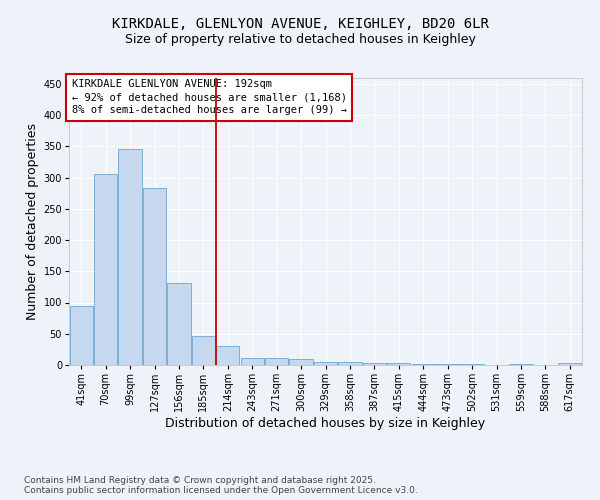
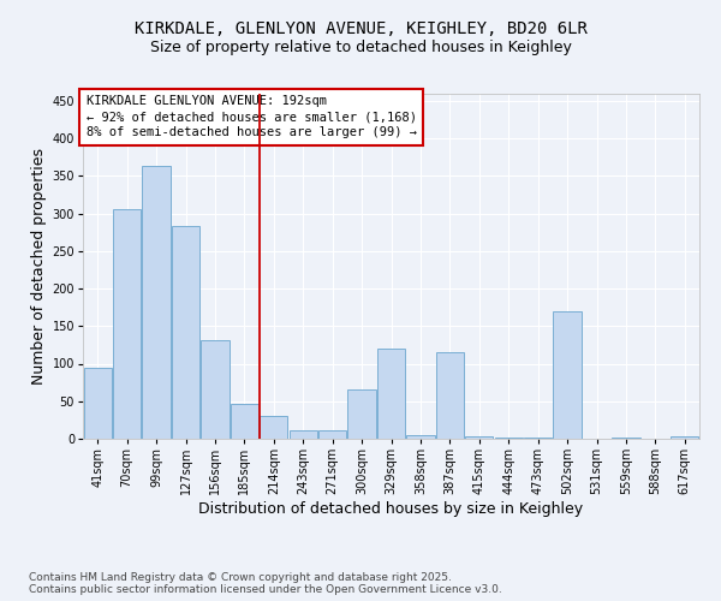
99sqm: 345 -> 364
300sqm: 9 -> 66
329sqm: 5 -> 120
387sqm: 4 -> 116
502sqm: 1 -> 170
